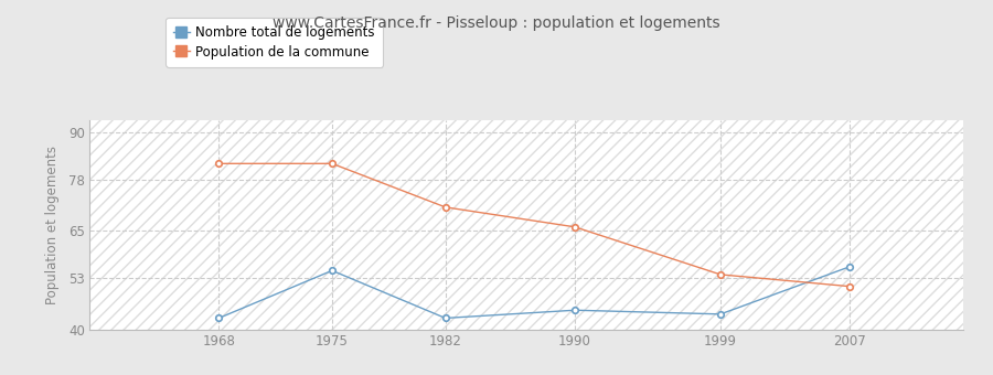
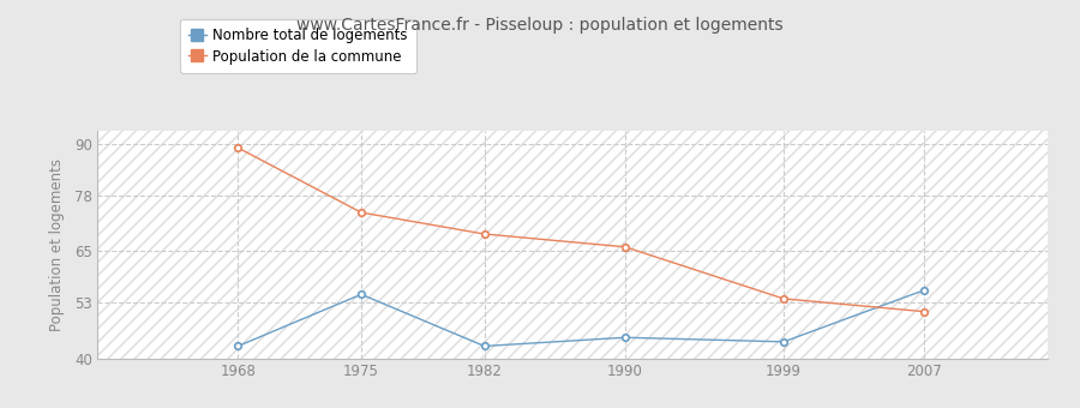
Population de la commune/1968: 82 -> 89
Population de la commune/1975: 82 -> 74
Population de la commune/1982: 71 -> 69
